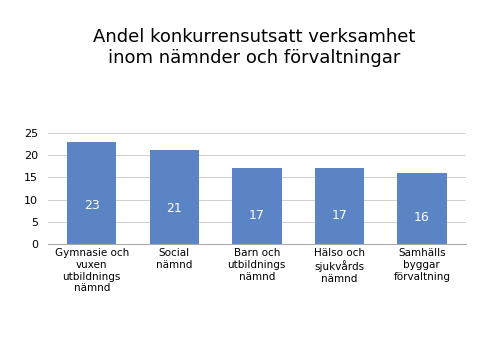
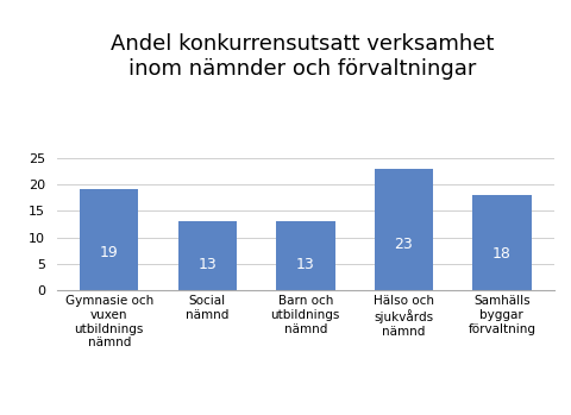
Gymnasie och vuxen utbildnings nämnd: 23 -> 19
Social nämnd: 21 -> 13
Barn och utbildnings nämnd: 17 -> 13
Hälso och sjukvårds nämnd: 17 -> 23
Samhälls byggar förvaltning: 16 -> 18
